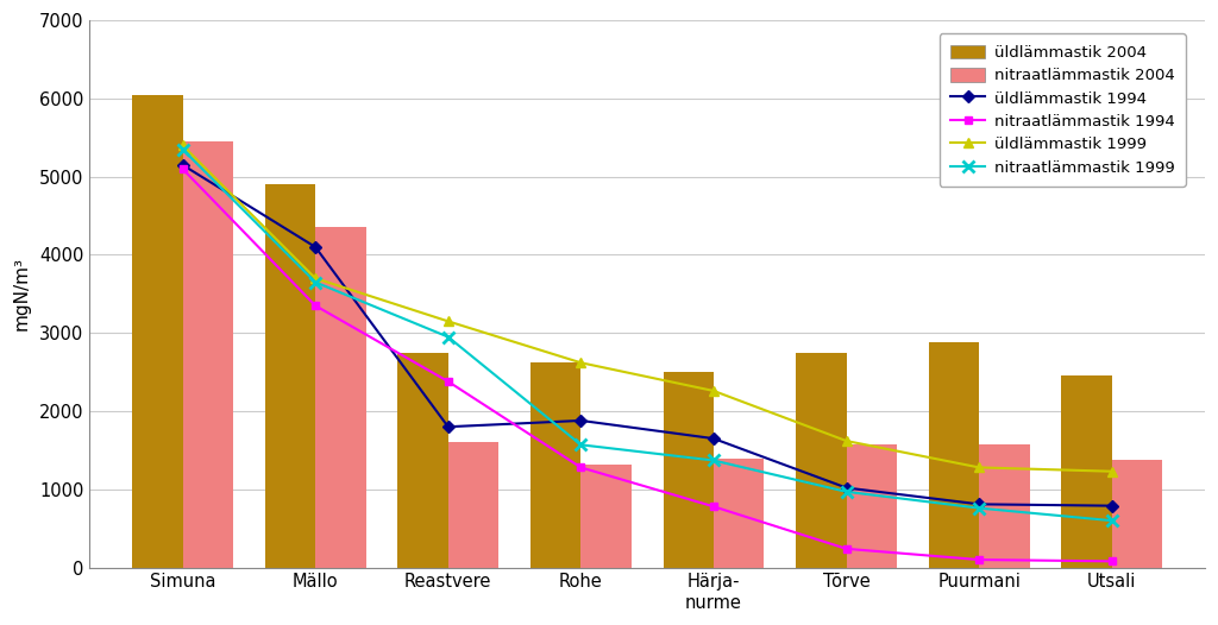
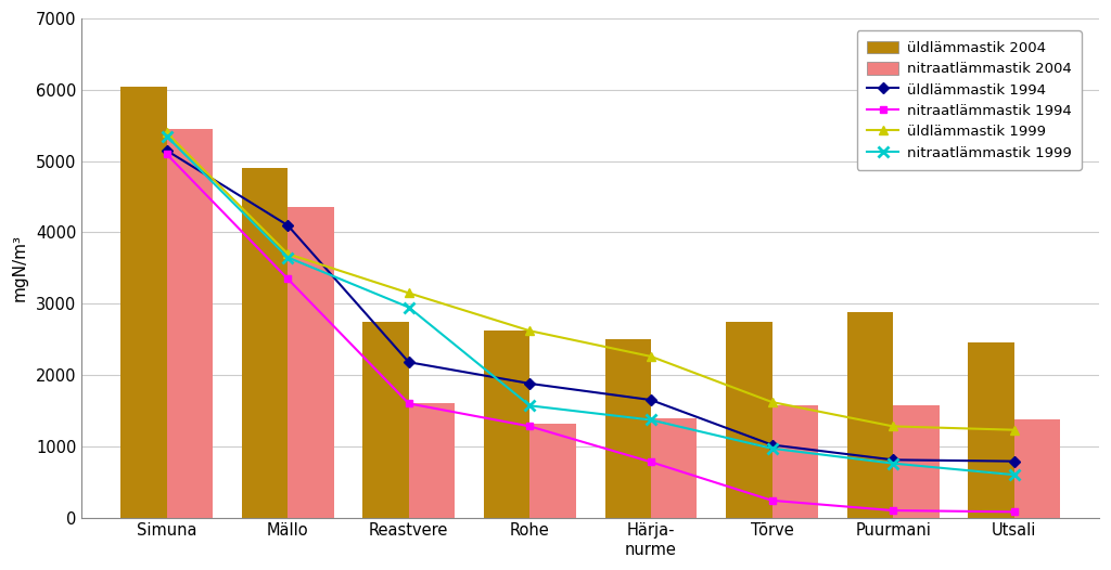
üldlämmastik 1994/Reastvere: 1800 -> 2180
nitraatlämmastik 1994/Reastvere: 2380 -> 1600
